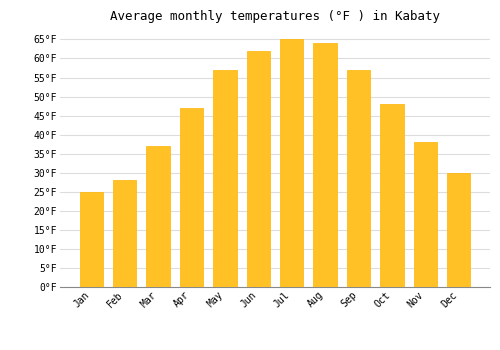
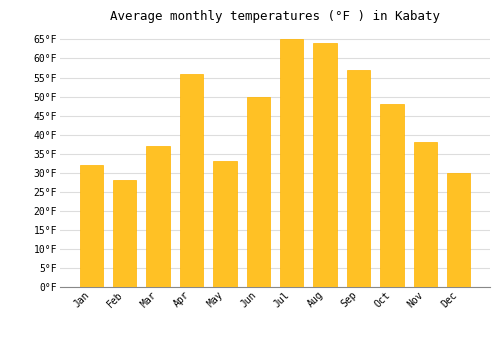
Jan: 25°F -> 32°F
Apr: 47°F -> 56°F
May: 57°F -> 33°F
Jun: 62°F -> 50°F
